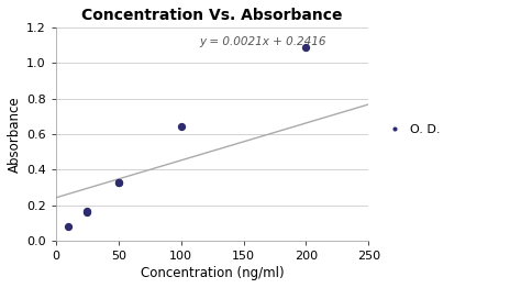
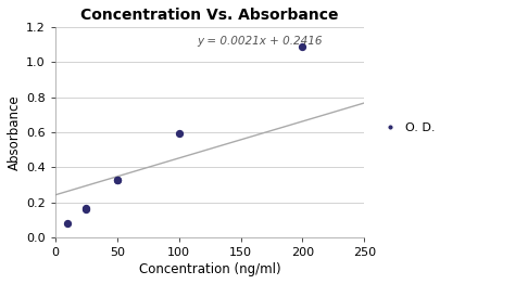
O. D./100: 0.64 -> 0.59
